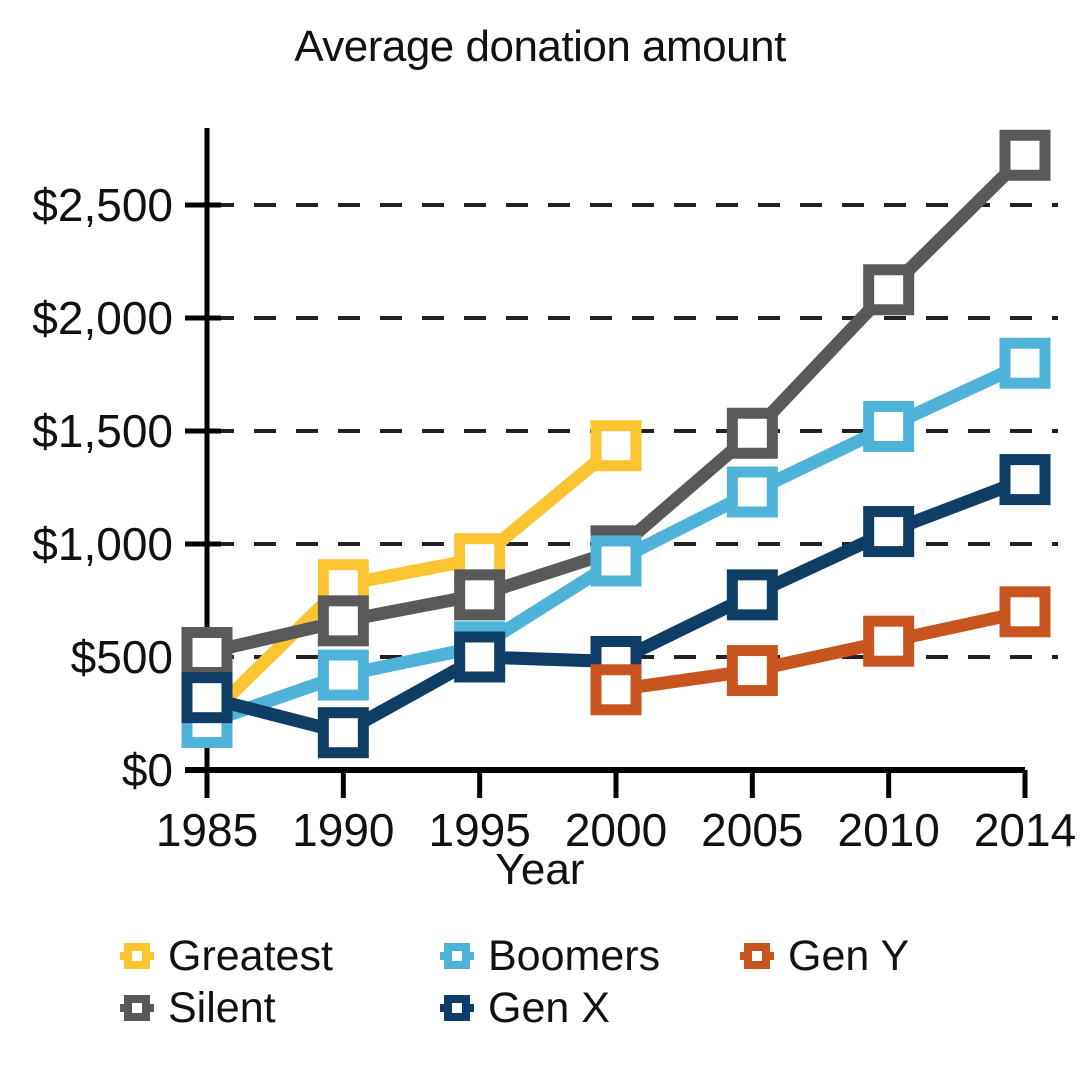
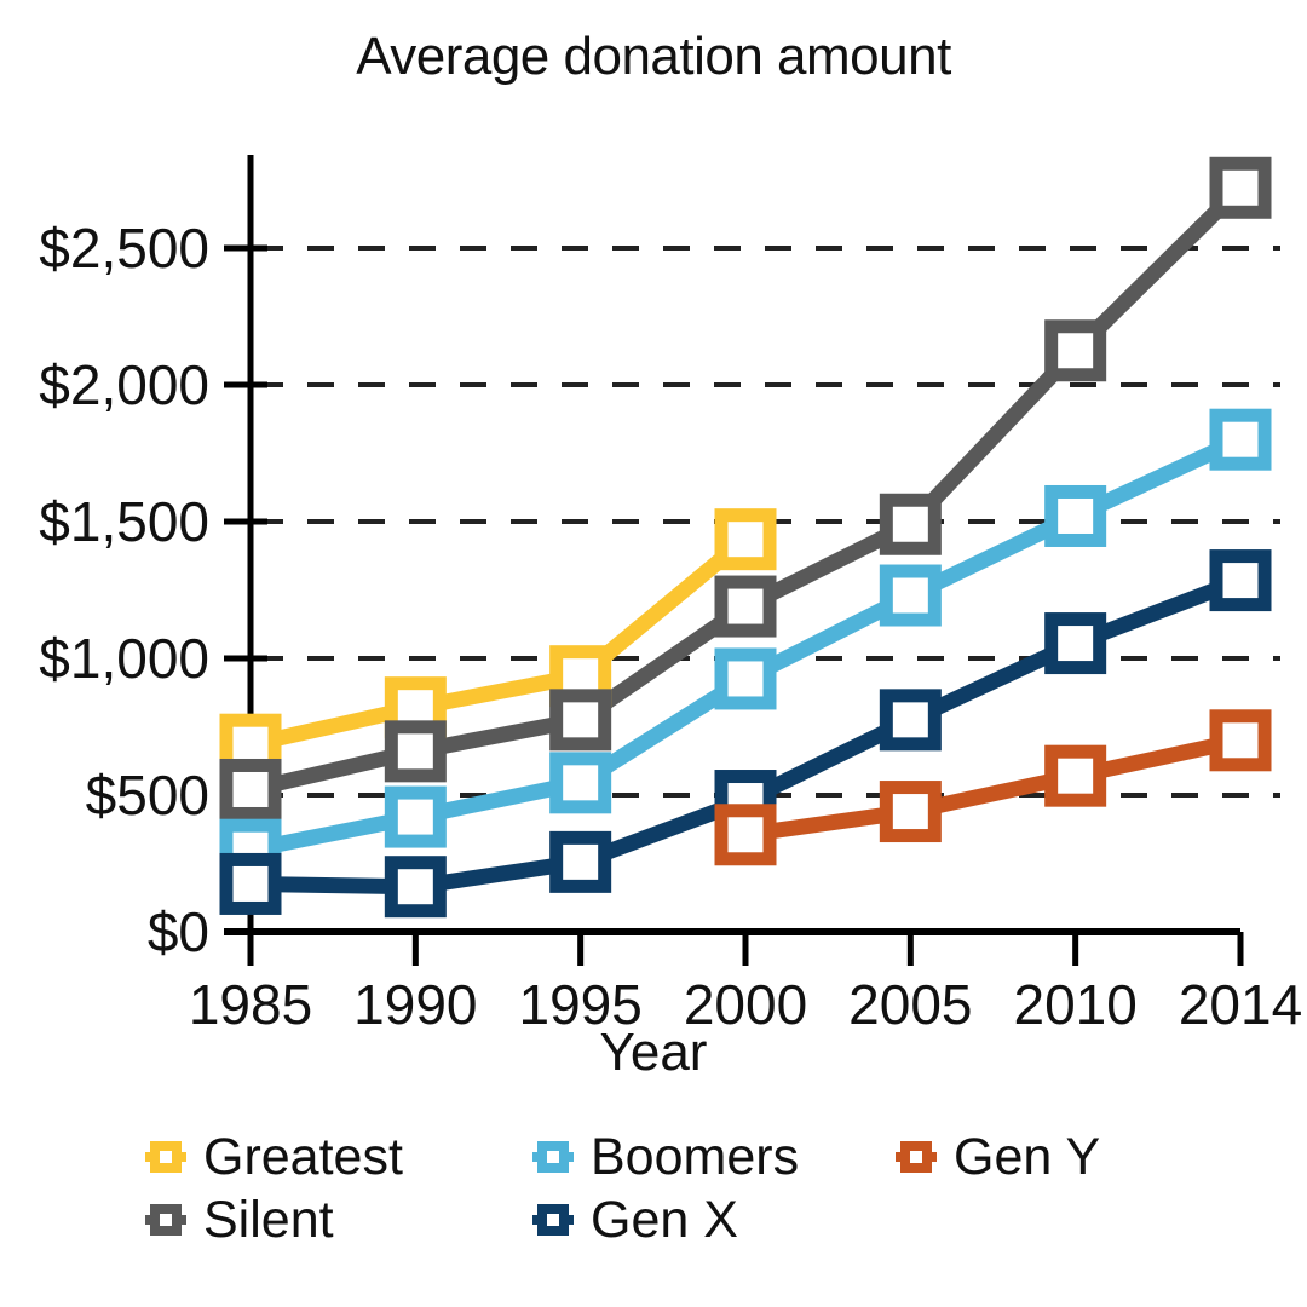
Greatest/1985: $230 -> $680
Boomers/1985: $210 -> $300
Gen X/1985: $320 -> $180
Gen X/1995: $500 -> $260
Silent/2000: $970 -> $1190
